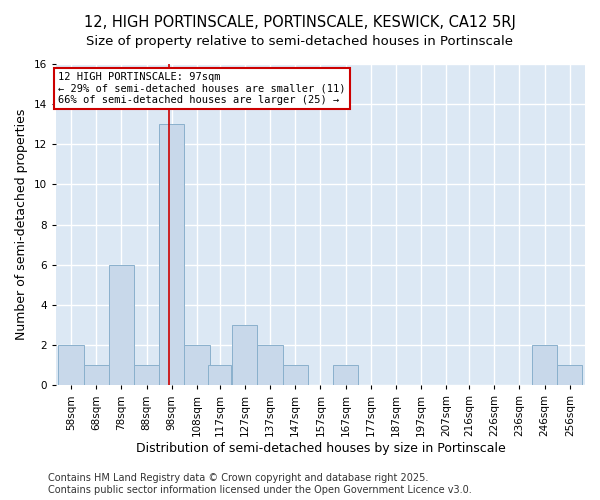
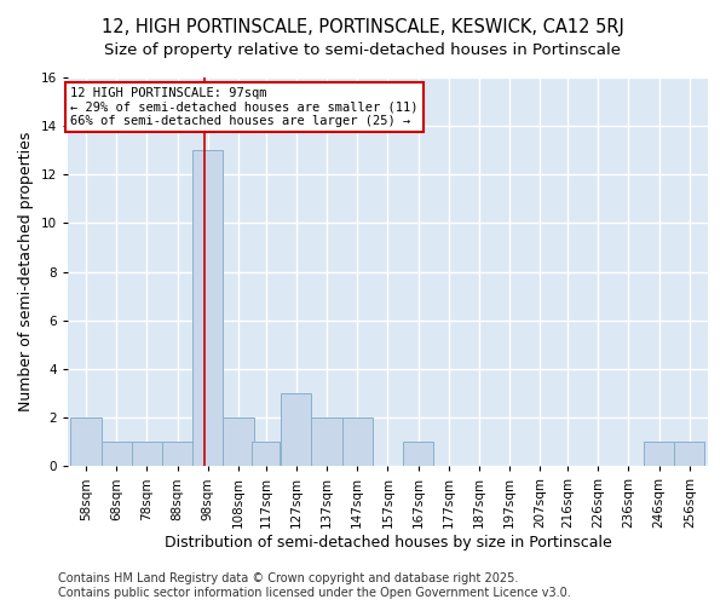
78sqm: 6 -> 1
147sqm: 1 -> 2
246sqm: 2 -> 1
